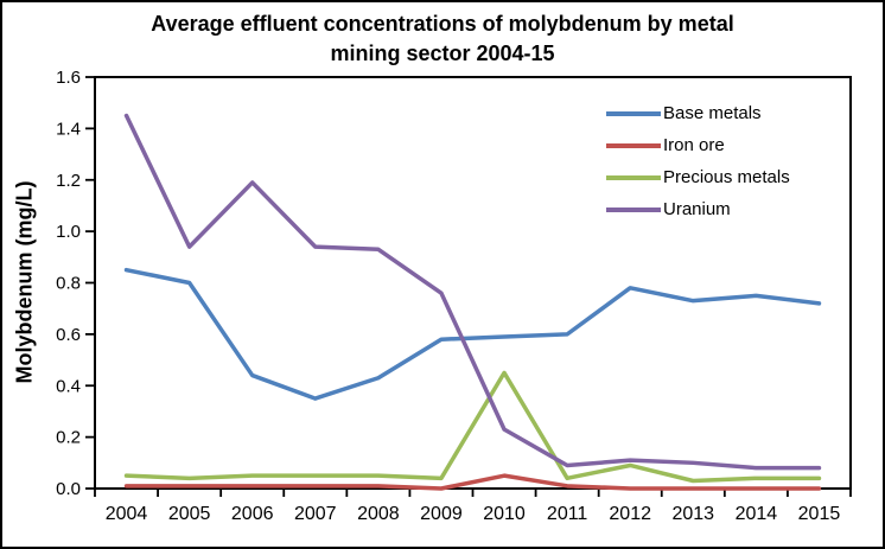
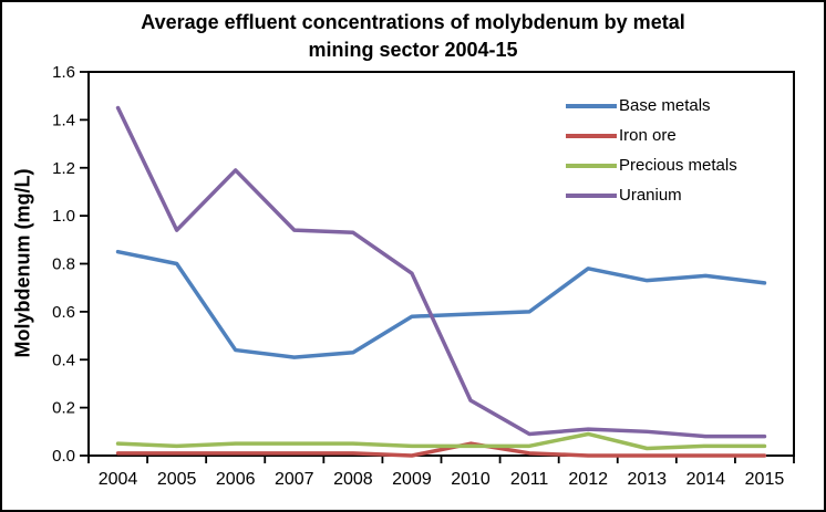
Base metals/2007: 0.35 -> 0.41
Precious metals/2010: 0.45 -> 0.04
